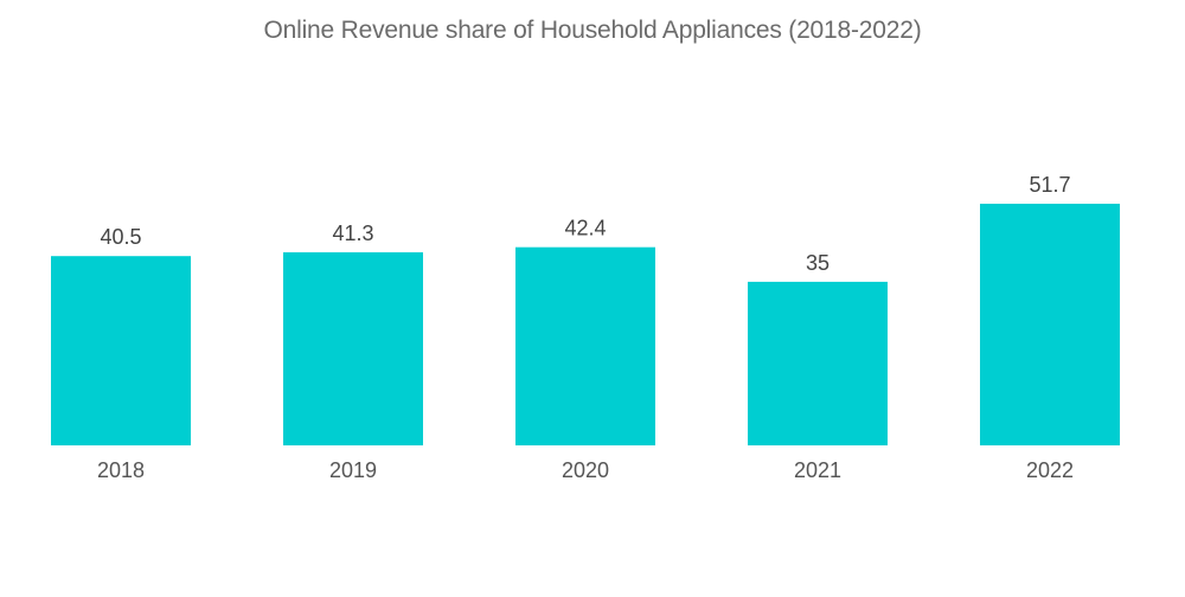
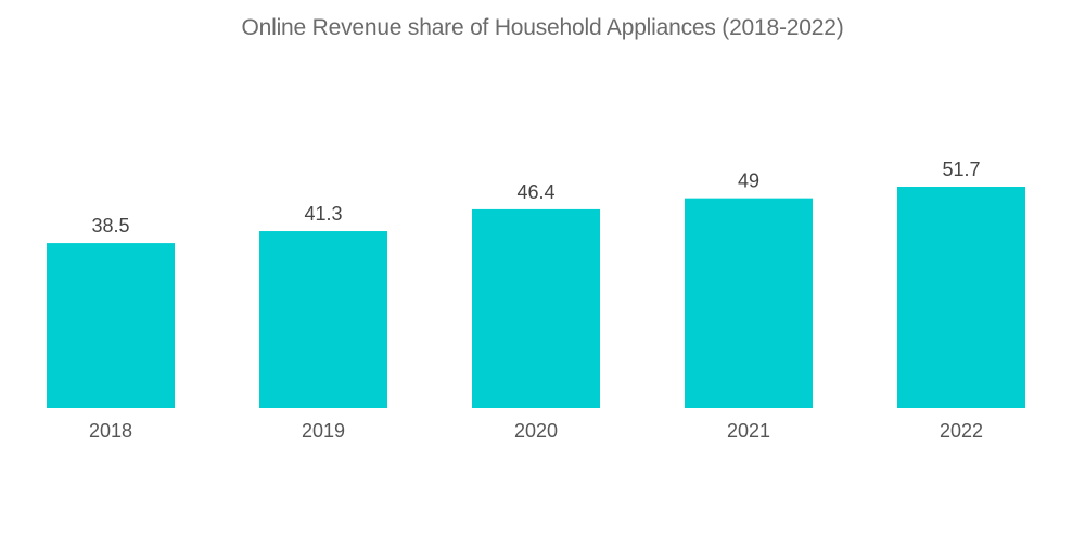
2018: 40.5 -> 38.5
2020: 42.4 -> 46.4
2021: 35 -> 49
